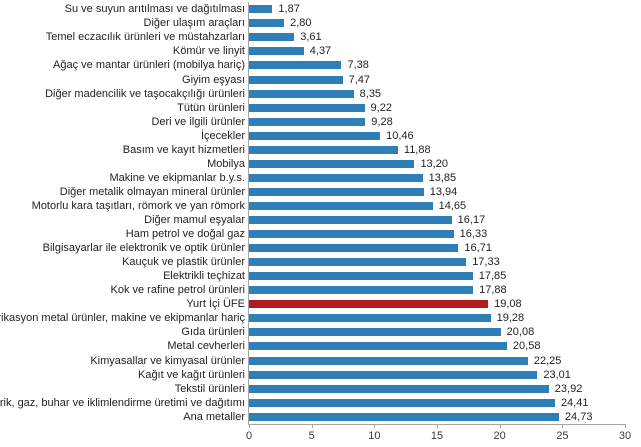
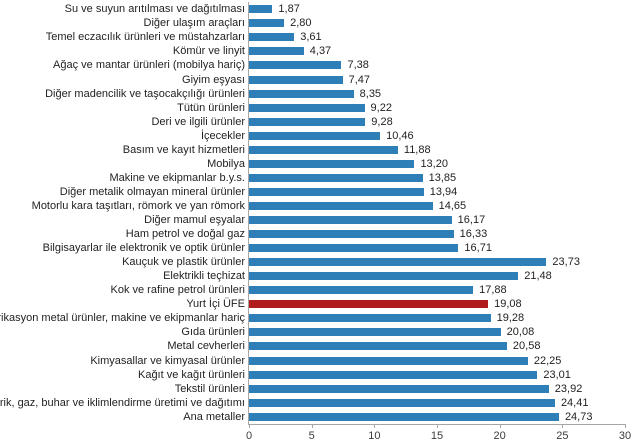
Kauçuk ve plastik ürünler: 17,33 -> 23,73
Elektrikli teçhizat: 17,85 -> 21,48
